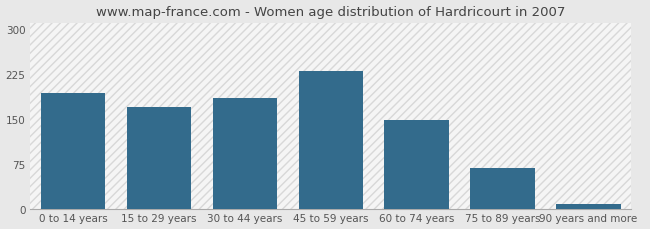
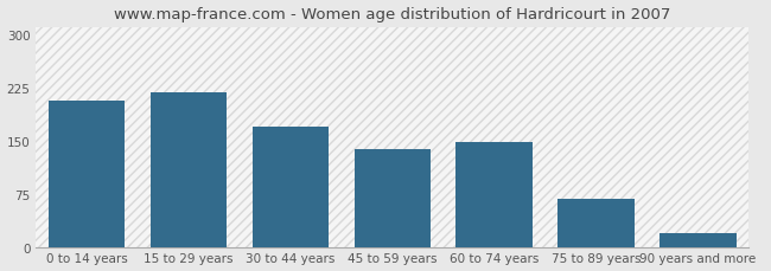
0 to 14 years: 193 -> 206
15 to 29 years: 170 -> 218
30 to 44 years: 185 -> 170
45 to 59 years: 230 -> 138
90 years and more: 8 -> 20
